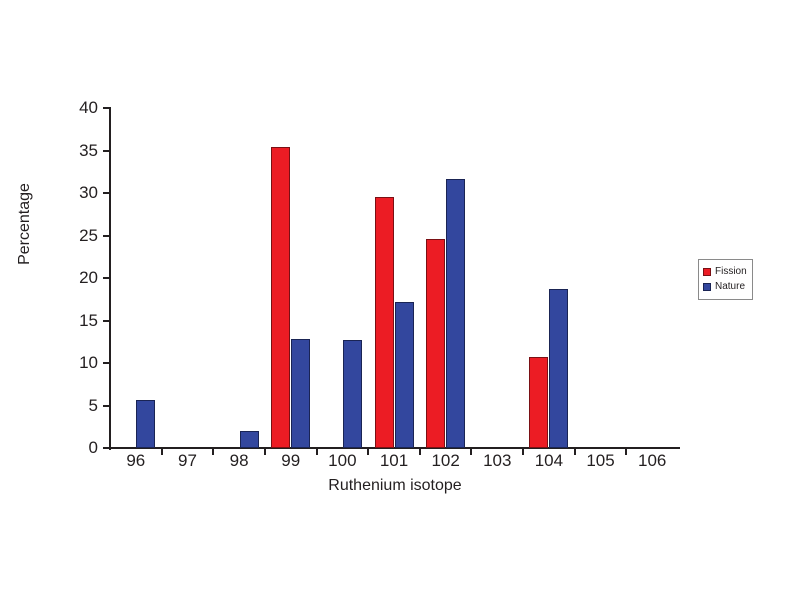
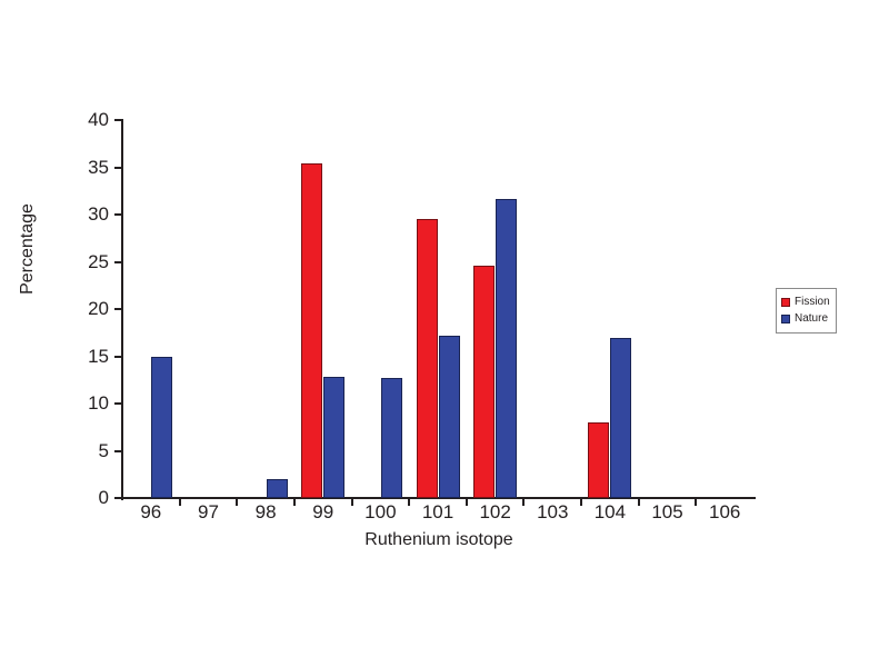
Nature/96: 6 -> 15
Fission/104: 11 -> 8
Nature/104: 19 -> 17
